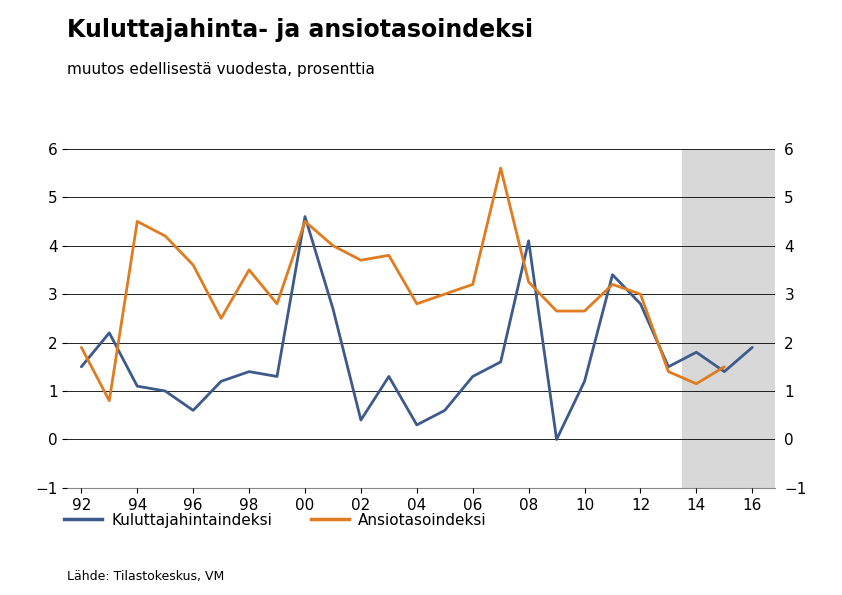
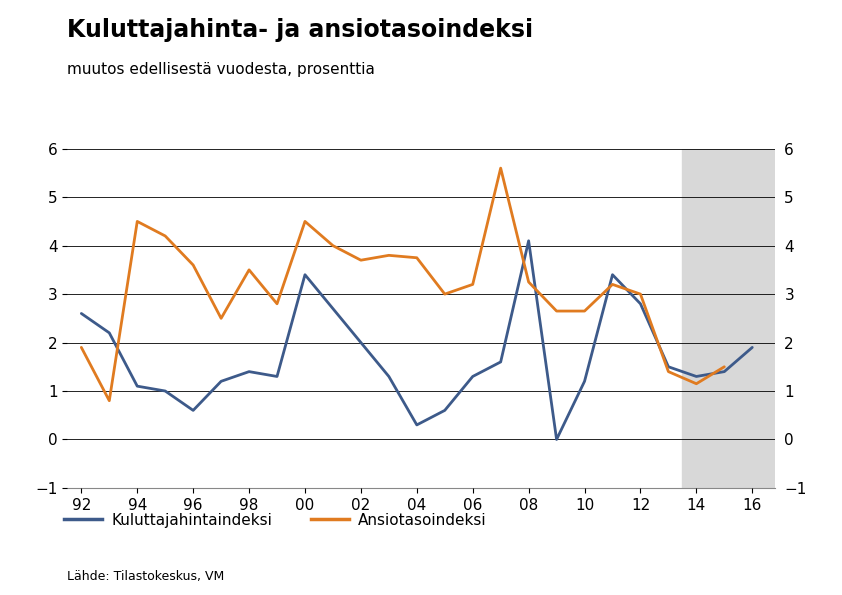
Kuluttajahintaindeksi/92: 1.5 -> 2.6
Kuluttajahintaindeksi/00: 4.6 -> 3.4
Kuluttajahintaindeksi/02: 0.4 -> 2.0
Ansiotasoindeksi/04: 2.80 -> 3.75
Kuluttajahintaindeksi/14: 1.8 -> 1.3
